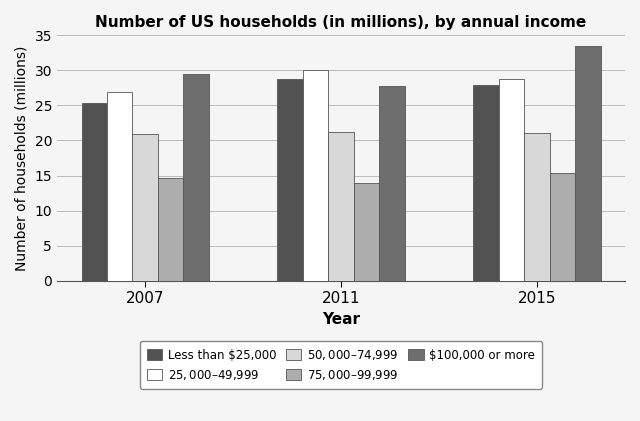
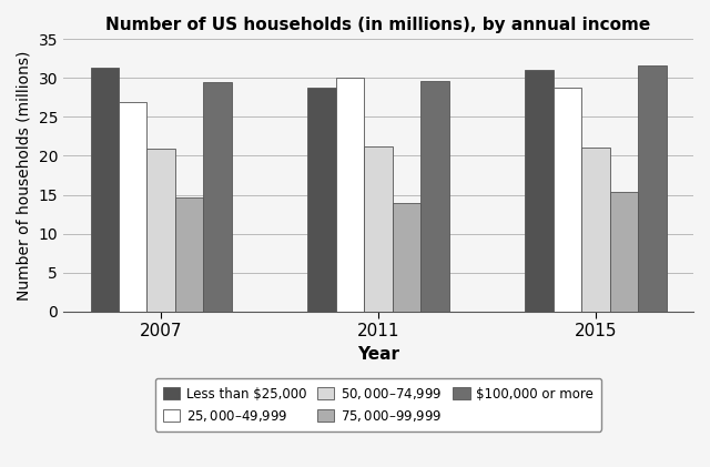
Less than $25,000/2007: 25.3 -> 31.4
$100,000 or more/2011: 27.8 -> 29.6
Less than $25,000/2015: 27.9 -> 31.0
$100,000 or more/2015: 33.5 -> 31.6
